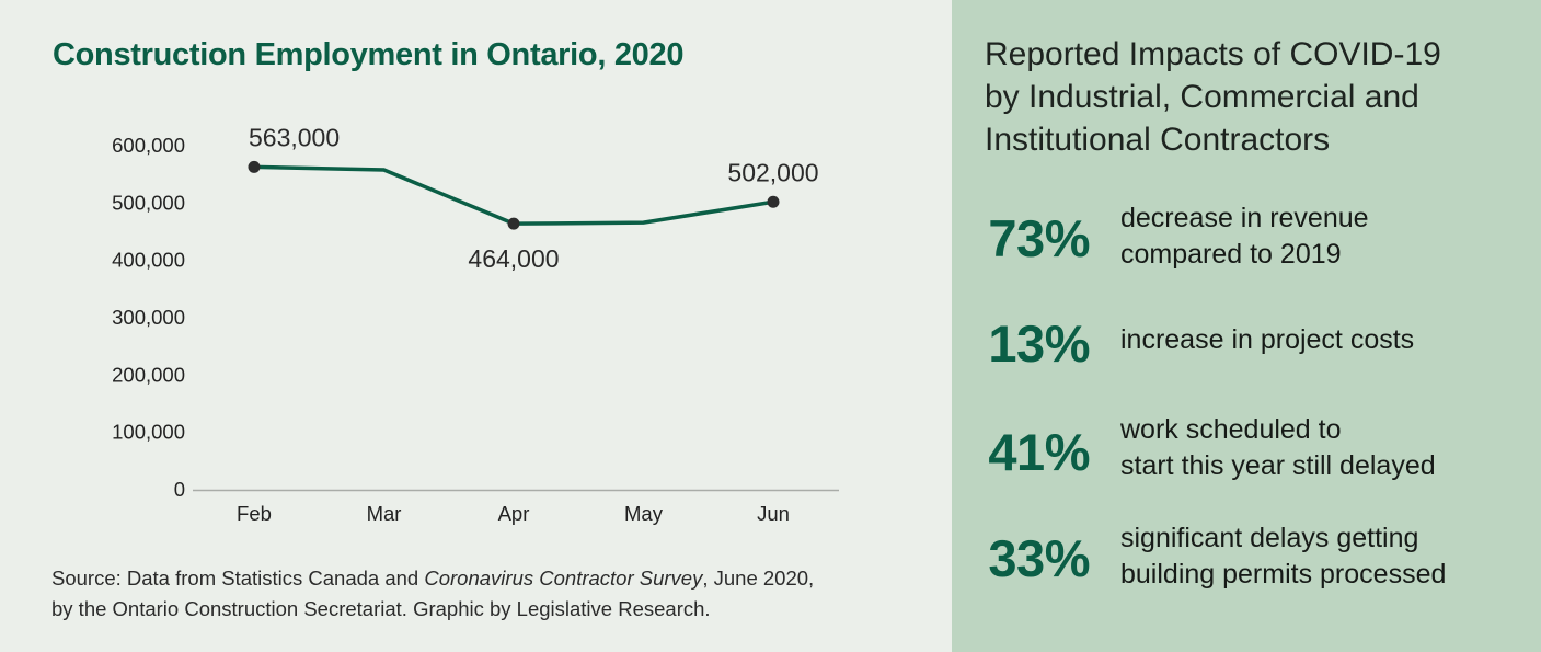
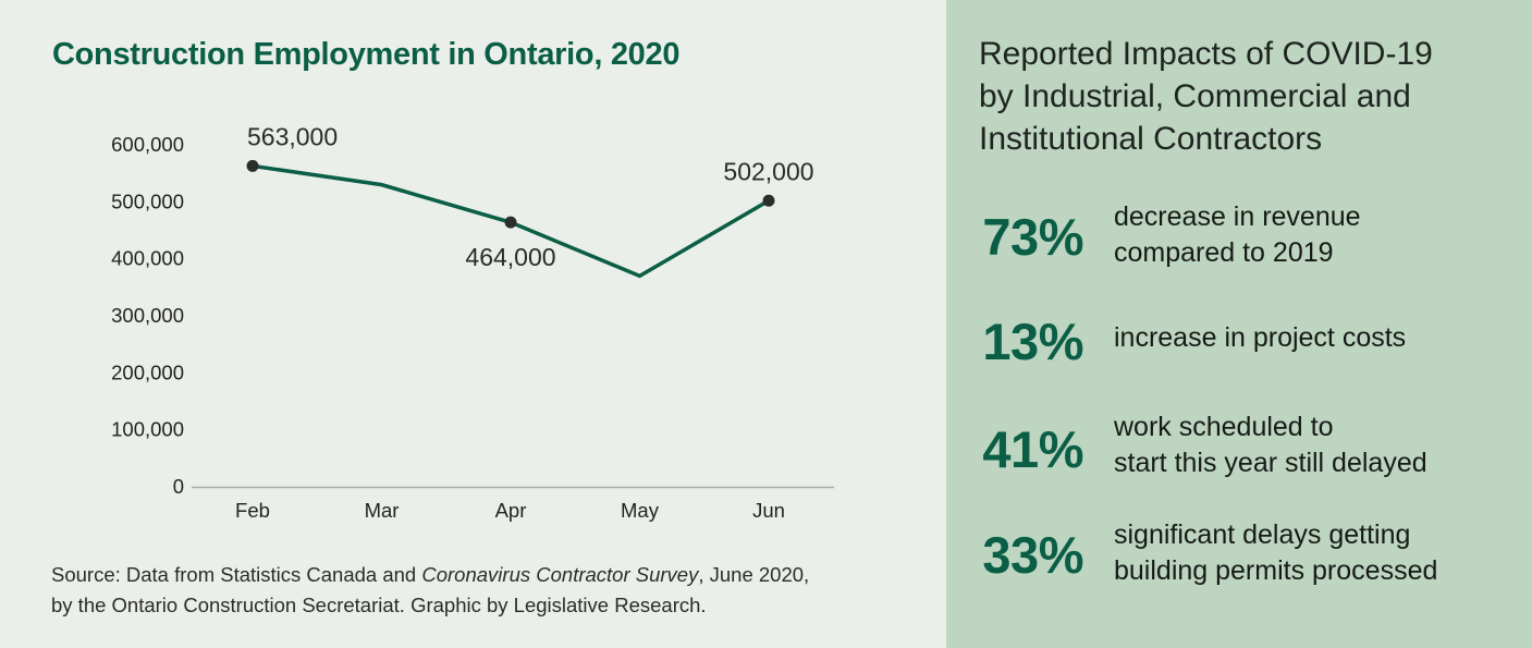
Mar: 560000 -> 530000
May: 470000 -> 370000
